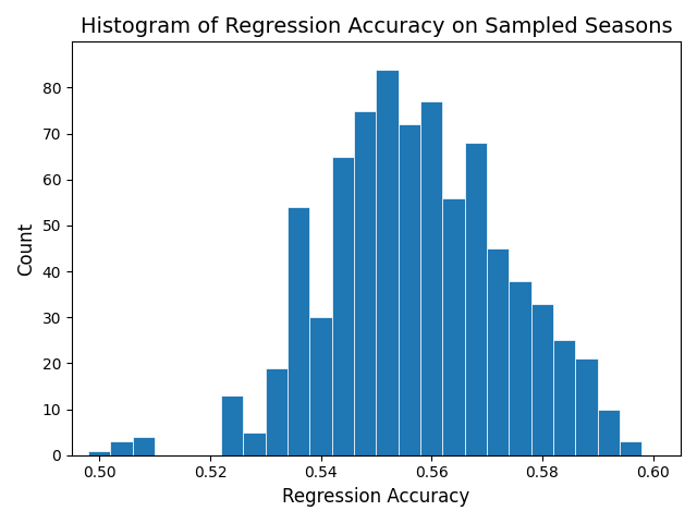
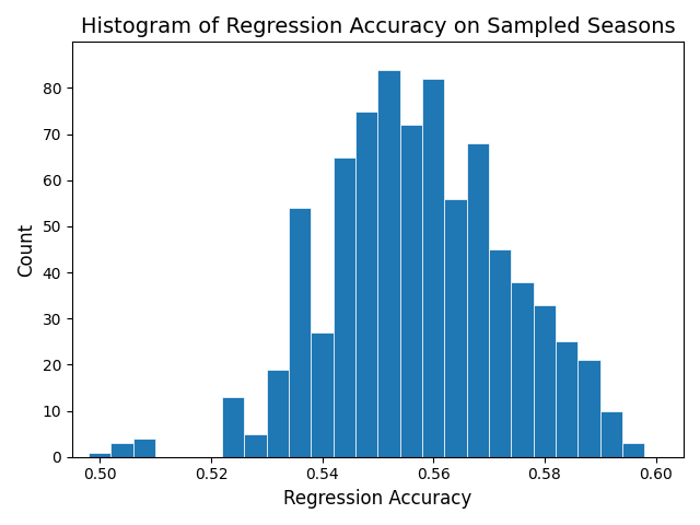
0.54: 30 -> 27
0.56: 77 -> 82
